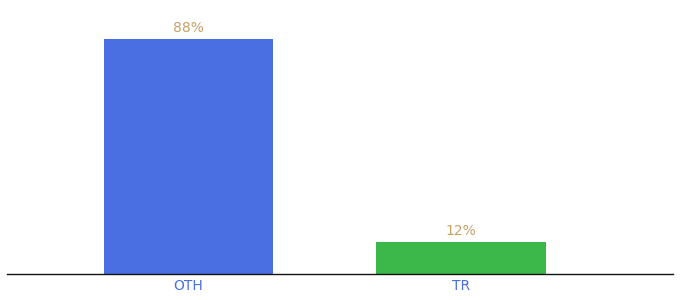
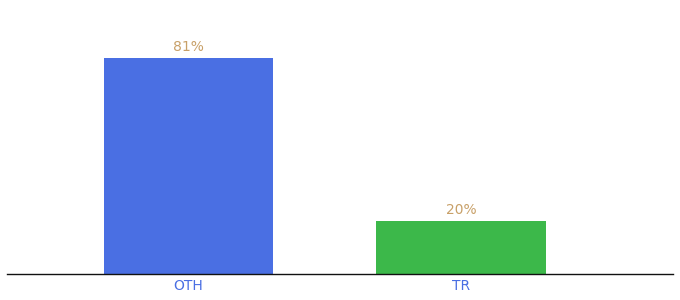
OTH: 88% -> 81%
TR: 12% -> 20%
